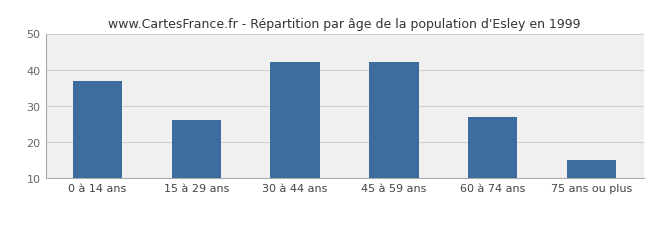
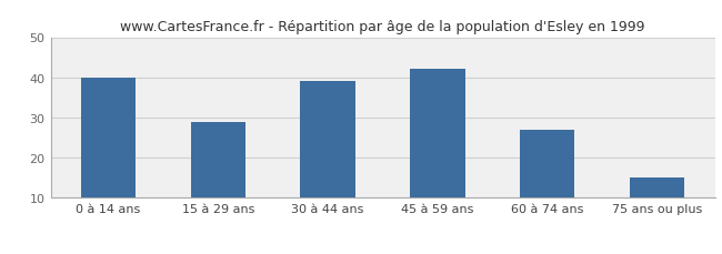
0 à 14 ans: 37 -> 40
15 à 29 ans: 26 -> 29
30 à 44 ans: 42 -> 39
